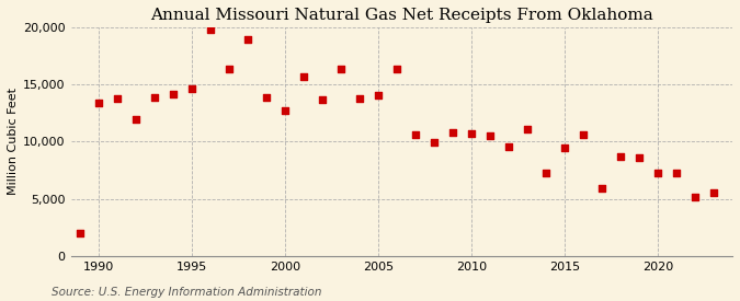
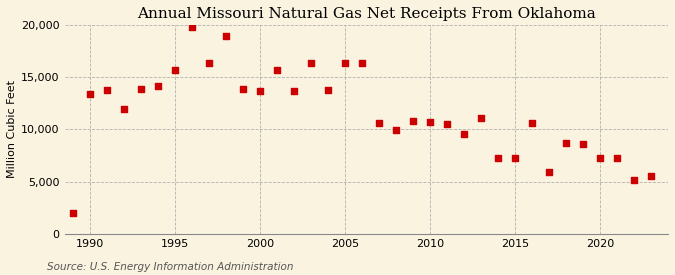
1995: 14,600 -> 15,700
2000: 12,700 -> 13,700
2005: 14,100 -> 16,400
2015: 9,500 -> 7,300
